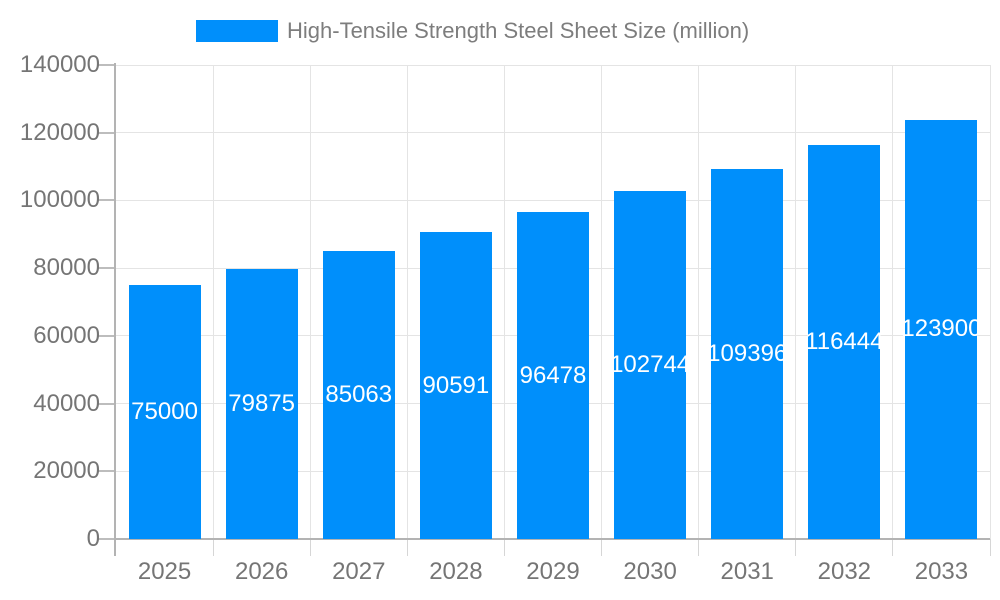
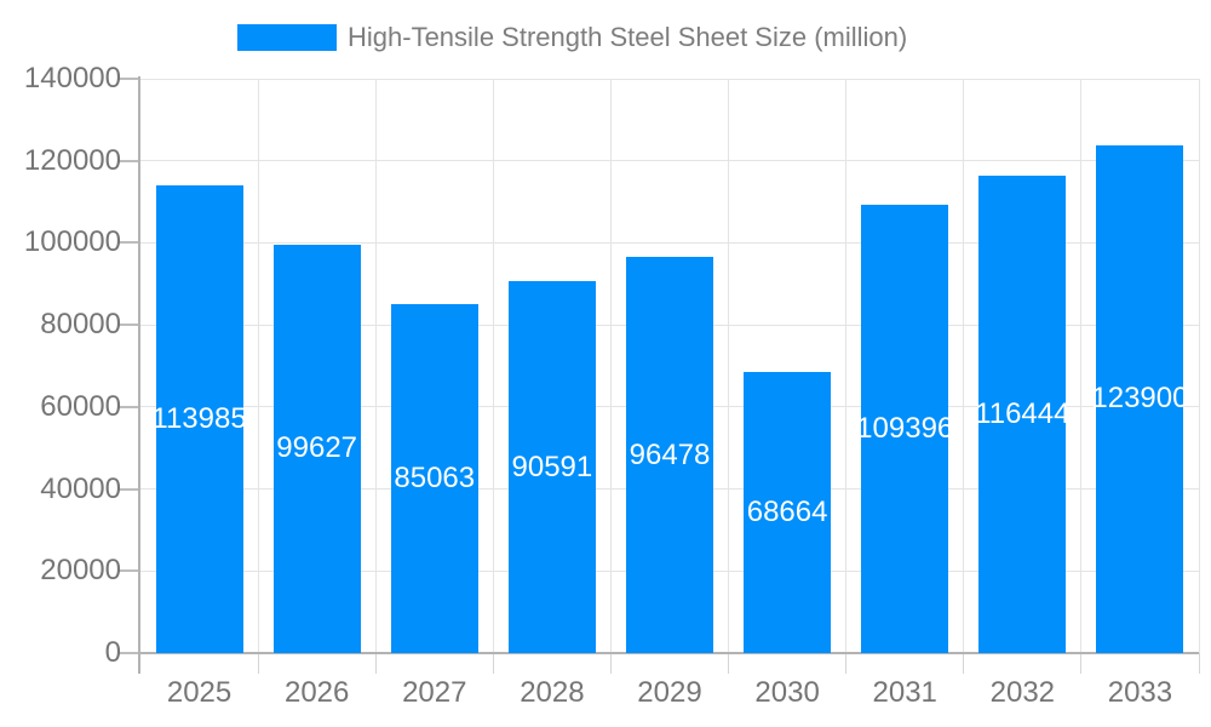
2025: 75000 -> 113985
2026: 79875 -> 99627
2030: 102744 -> 68664
